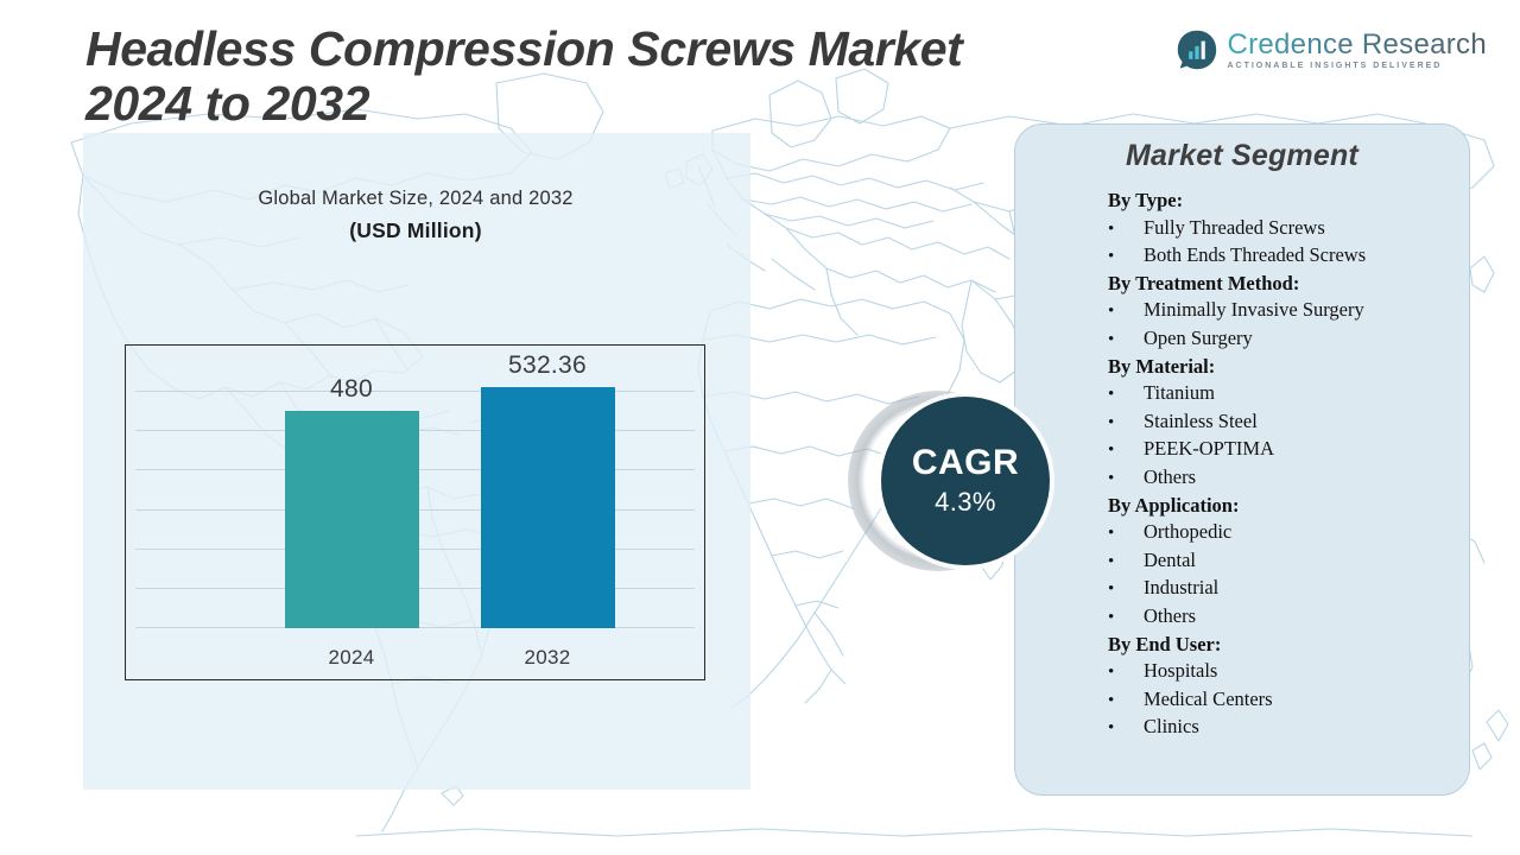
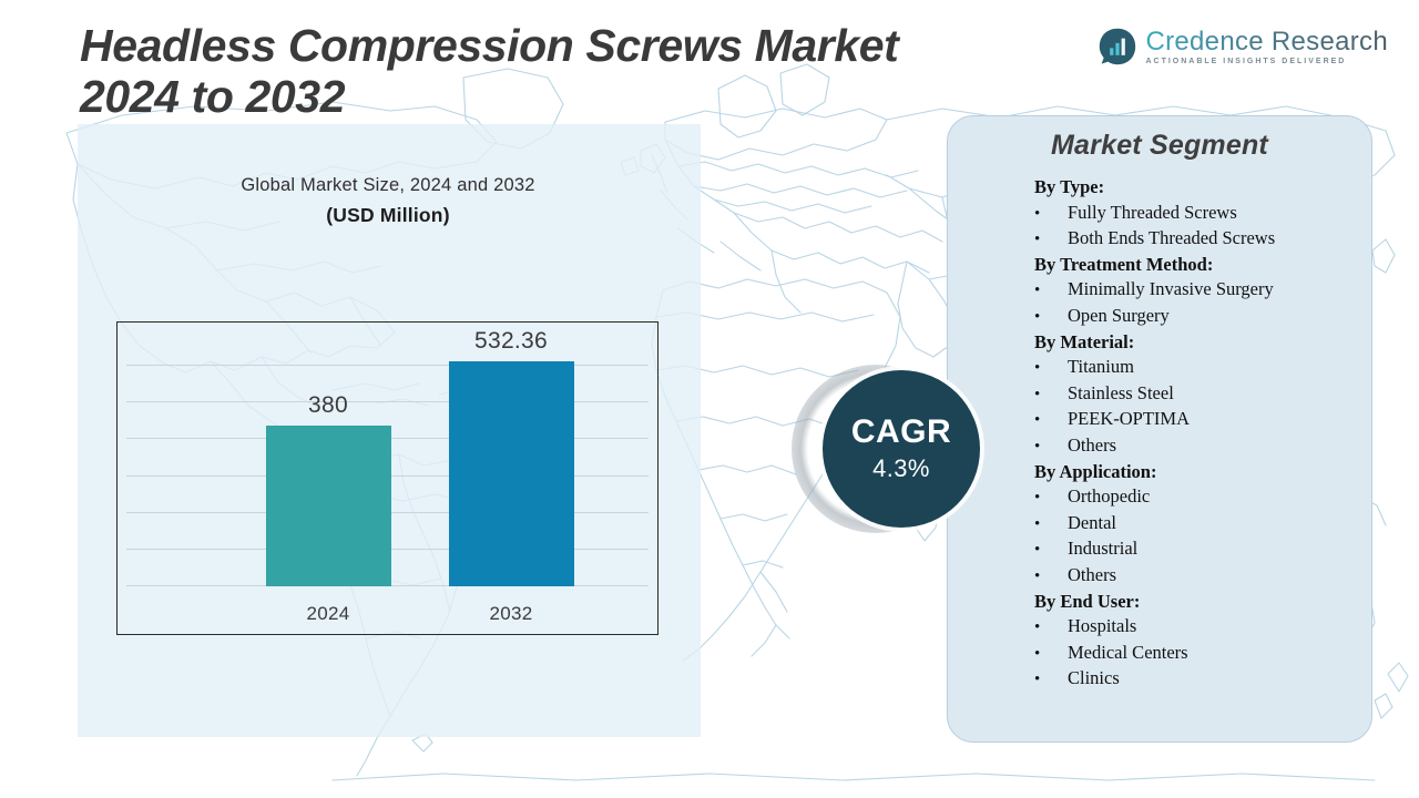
2024: 480 -> 380
